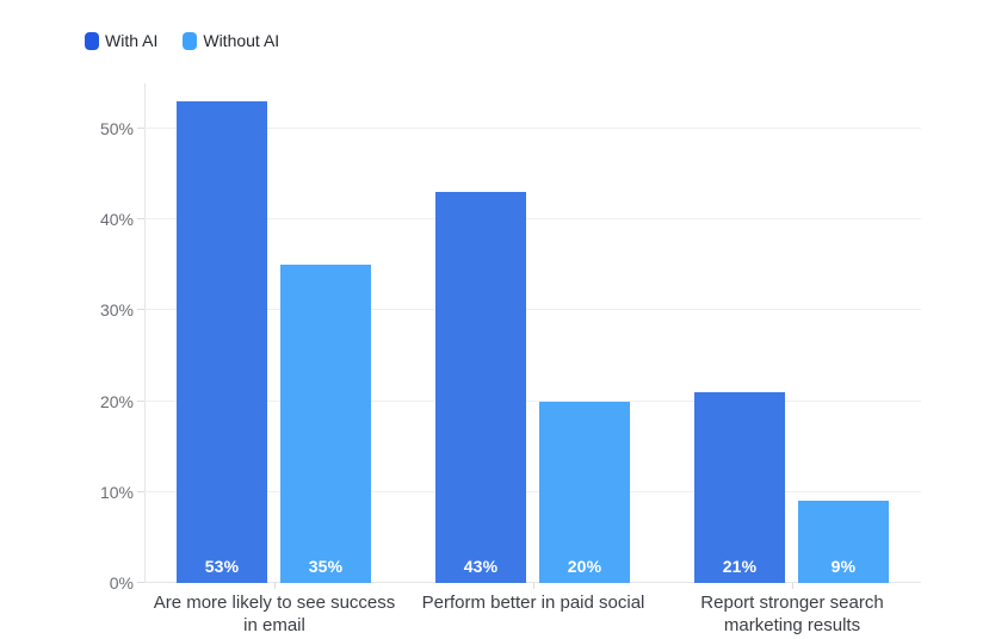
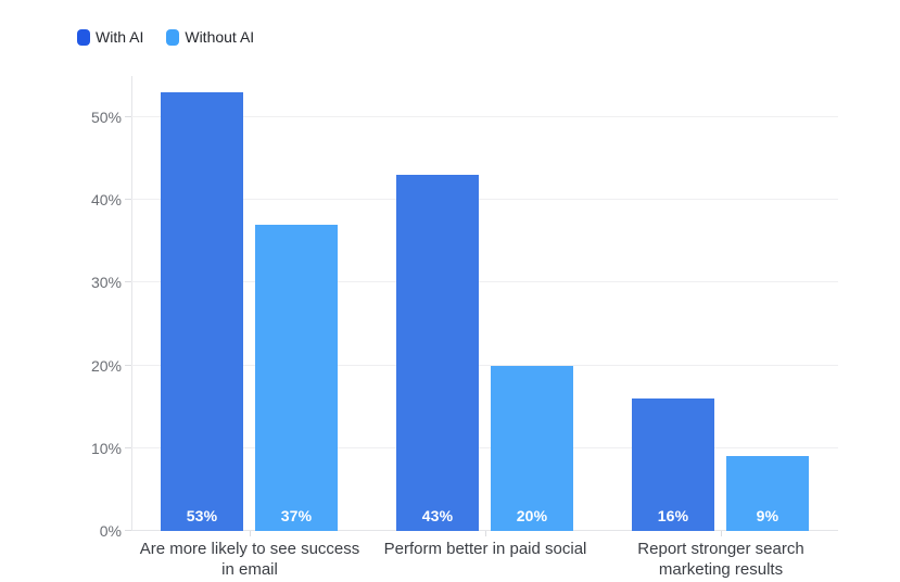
Without AI/Are more likely to see success in email: 35% -> 37%
With AI/Report stronger search marketing results: 21% -> 16%
